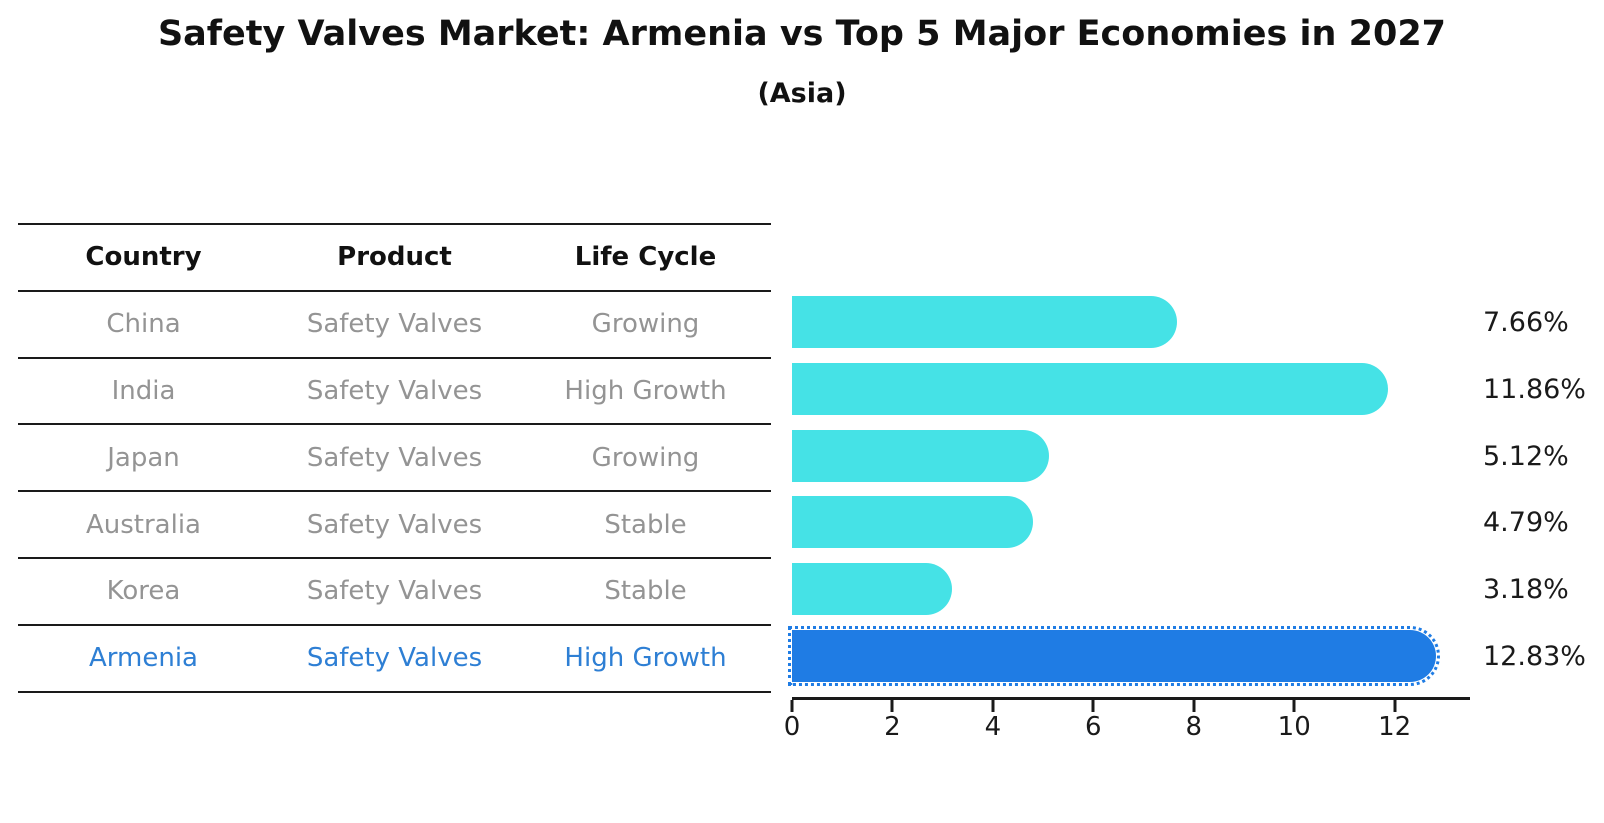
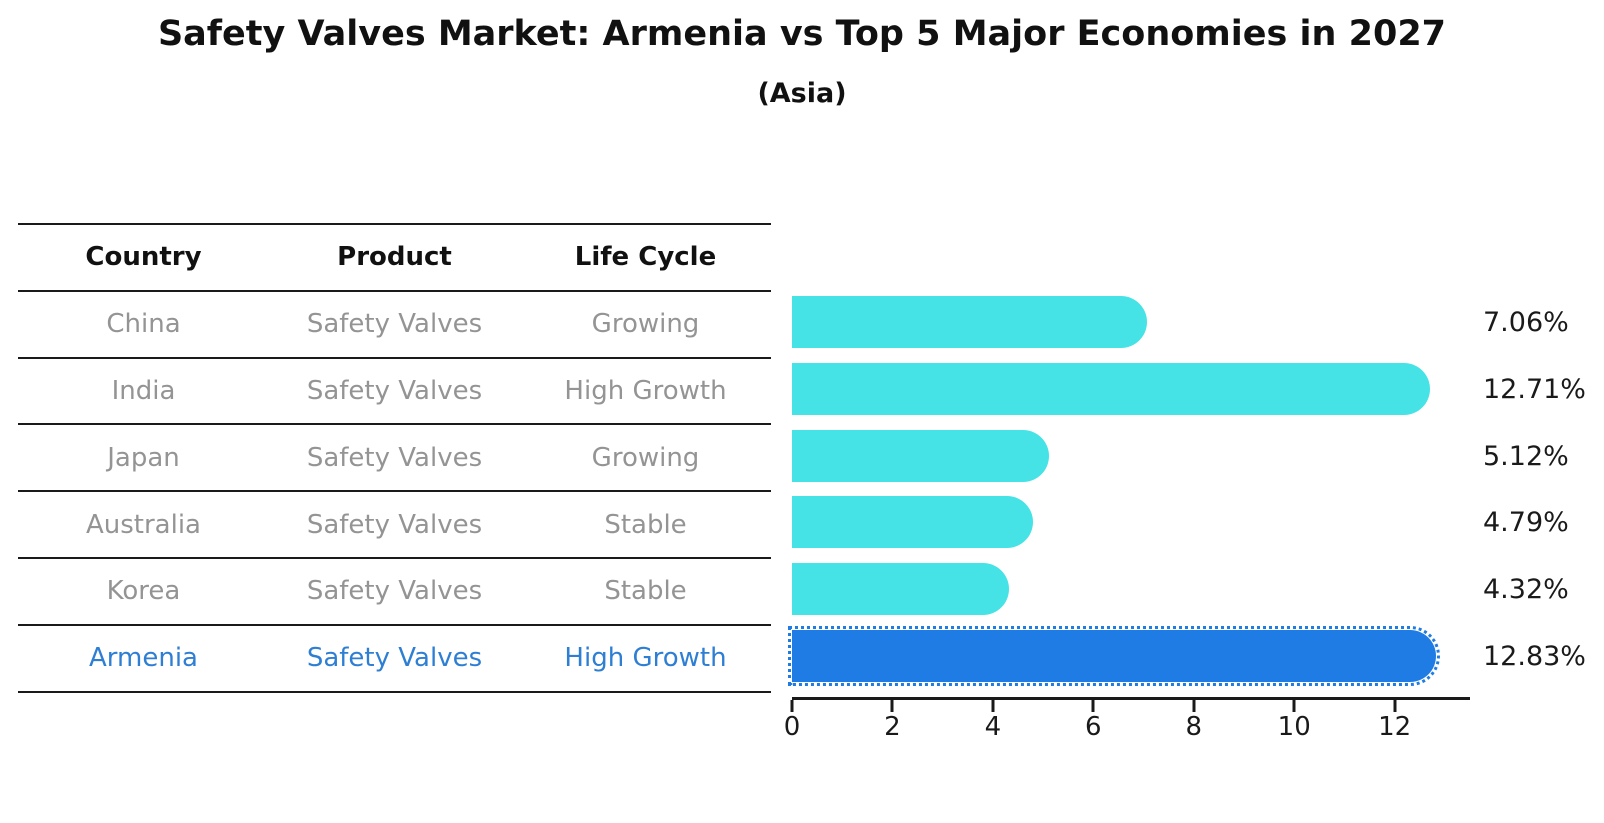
China: 7.66% -> 7.06%
India: 11.86% -> 12.71%
Korea: 3.18% -> 4.32%
